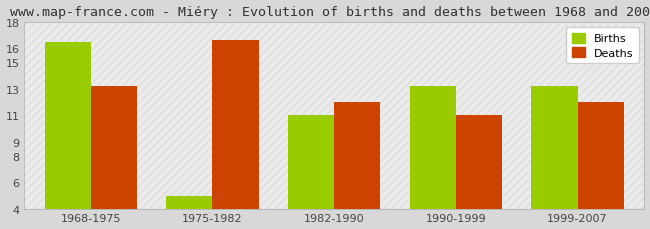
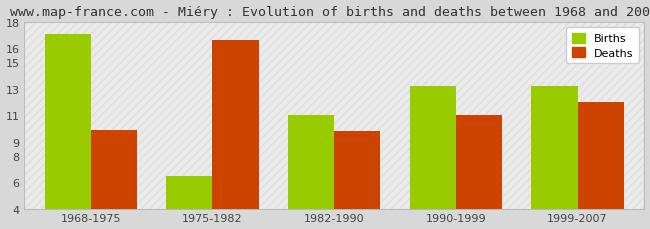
Births/1968-1975: 16.5 -> 17.1
Deaths/1968-1975: 13.2 -> 9.9
Births/1975-1982: 5.0 -> 6.5
Deaths/1982-1990: 12.0 -> 9.8
